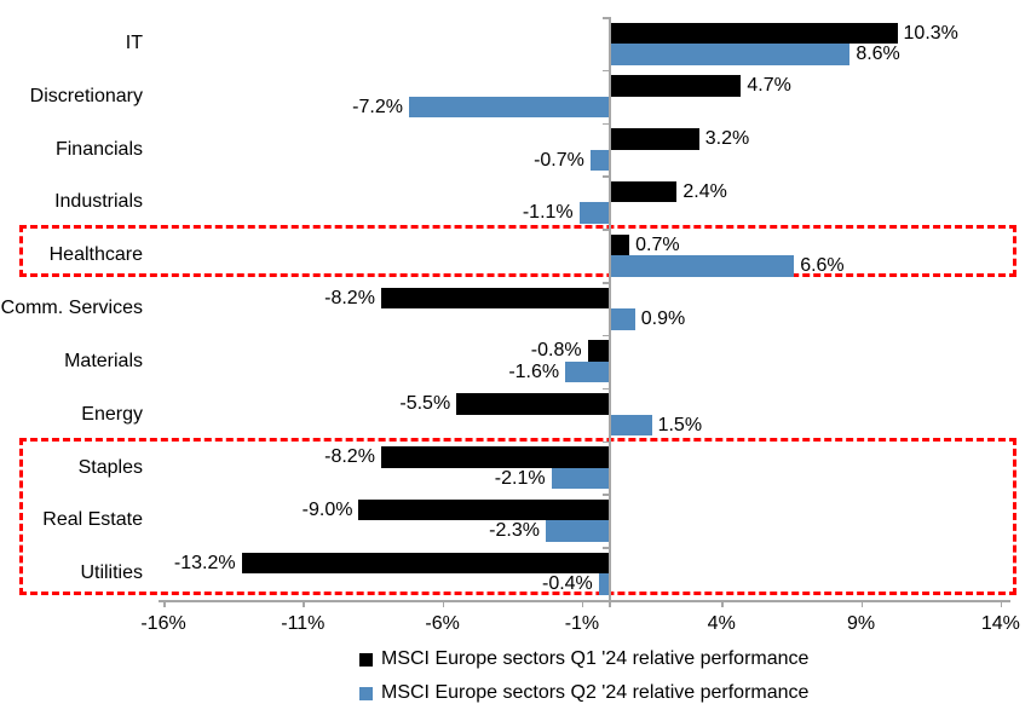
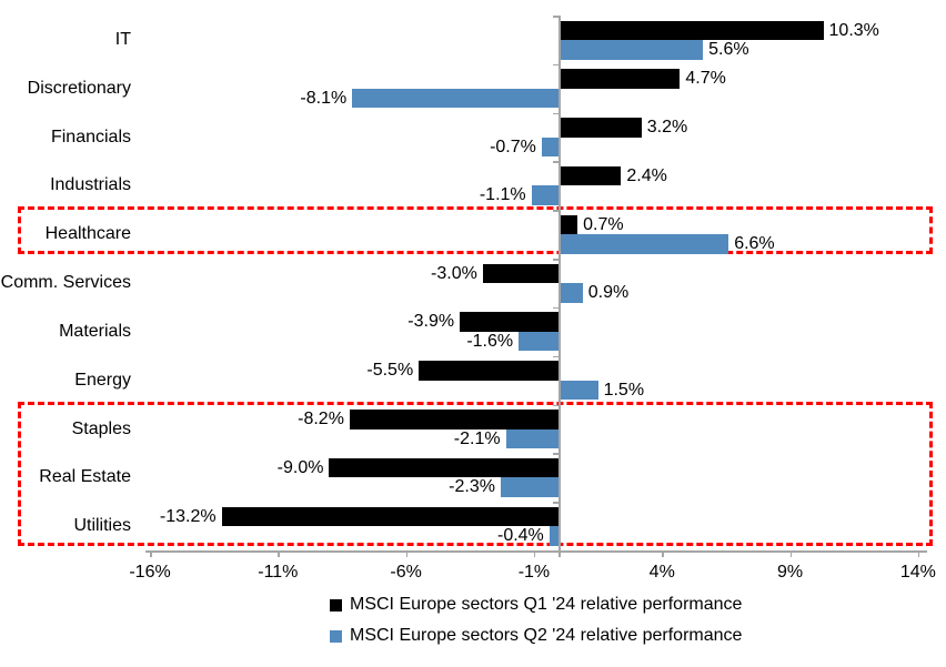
MSCI Europe sectors Q2 '24 relative performance/IT: 8.6% -> 5.6%
MSCI Europe sectors Q2 '24 relative performance/Discretionary: -7.2% -> -8.1%
MSCI Europe sectors Q1 '24 relative performance/Comm. Services: -8.2% -> -3.0%
MSCI Europe sectors Q1 '24 relative performance/Materials: -0.8% -> -3.9%
